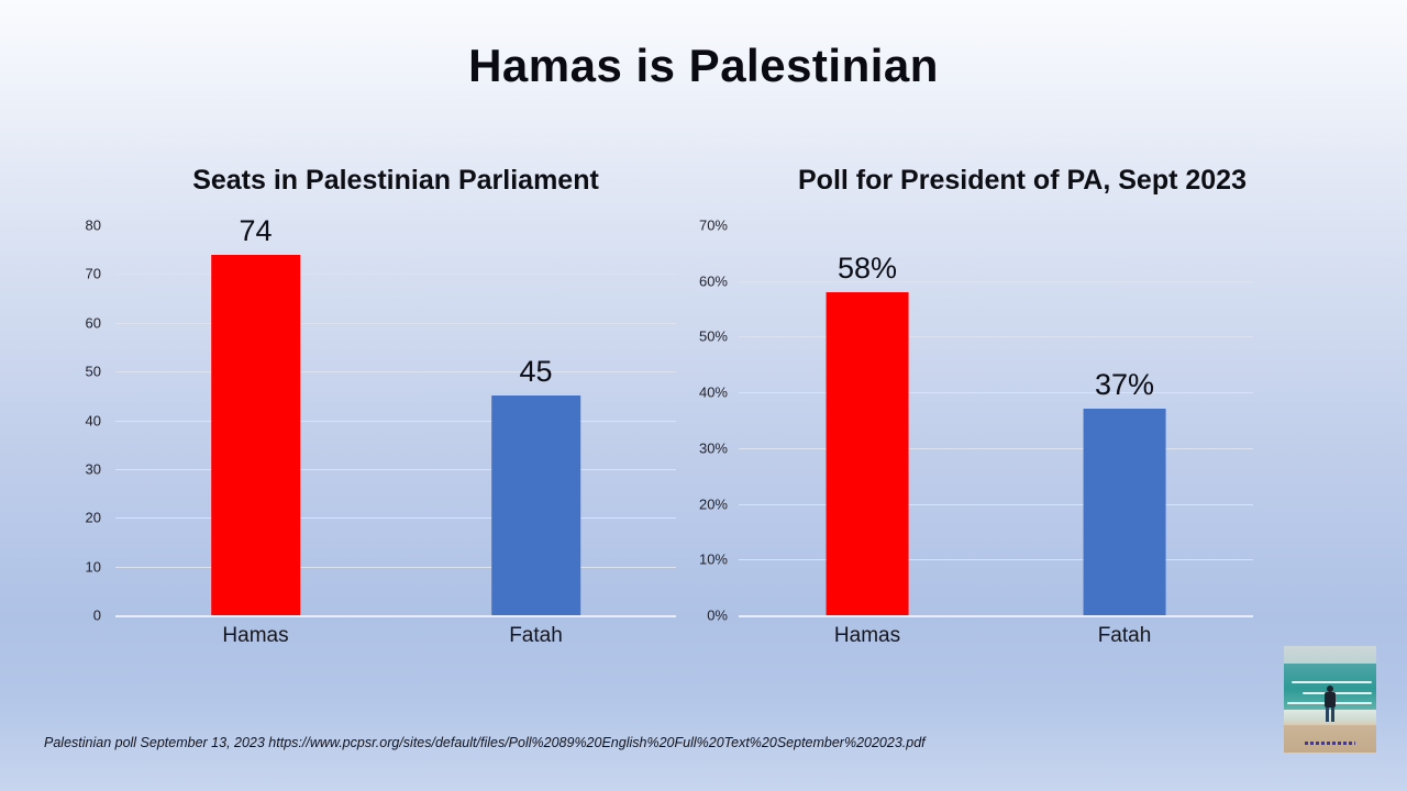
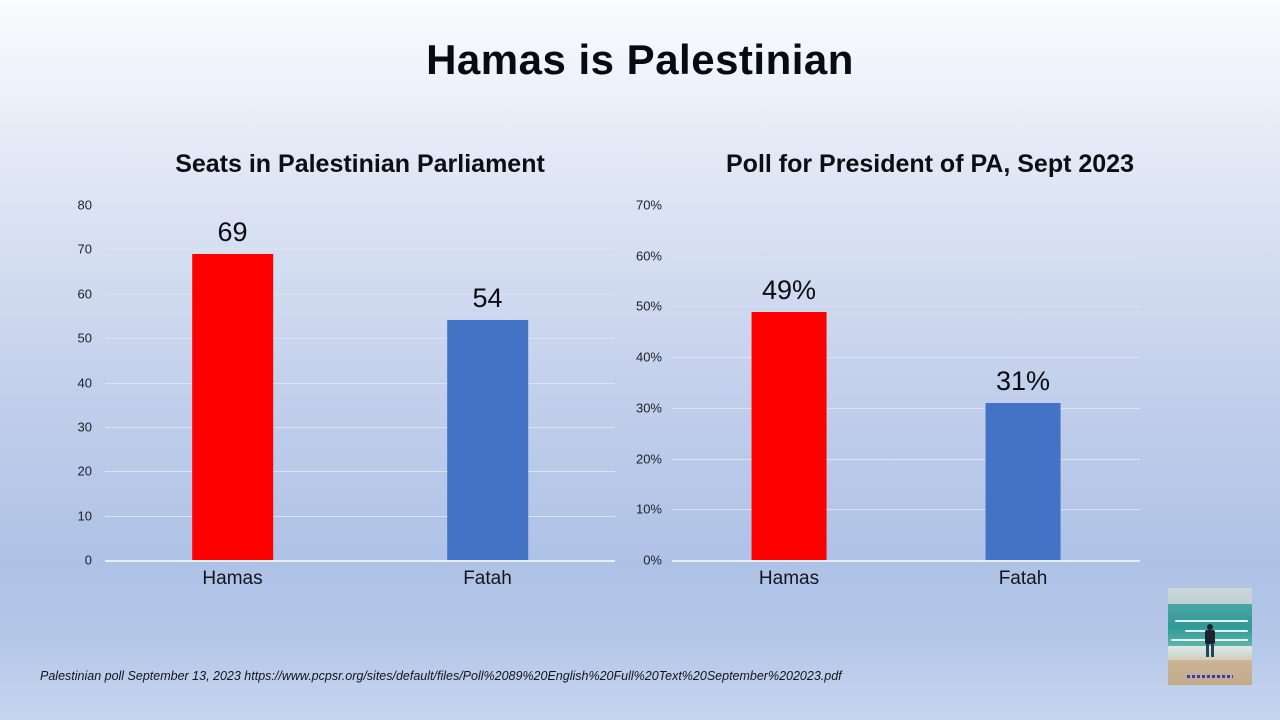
Seats in Palestinian Parliament/Hamas: 74 -> 69
Seats in Palestinian Parliament/Fatah: 45 -> 54
Poll for President of PA, Sept 2023/Hamas: 58% -> 49%
Poll for President of PA, Sept 2023/Fatah: 37% -> 31%
